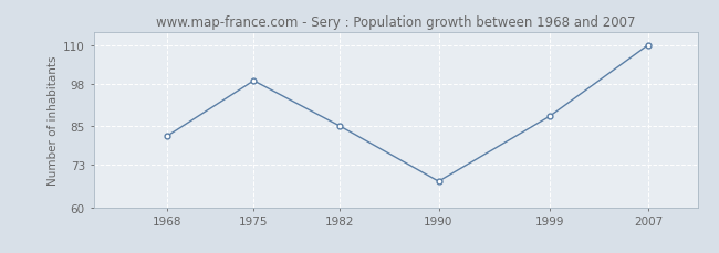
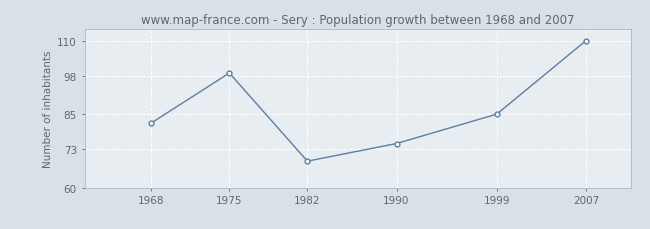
1982: 85 -> 69
1990: 68 -> 75
1999: 88 -> 85
